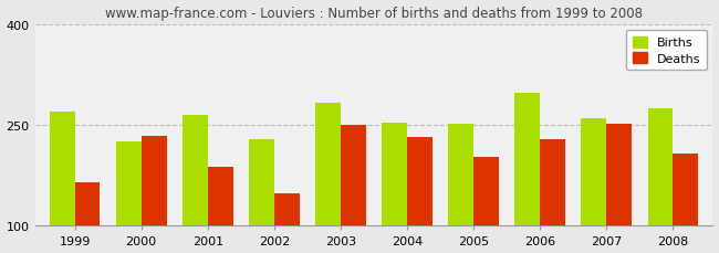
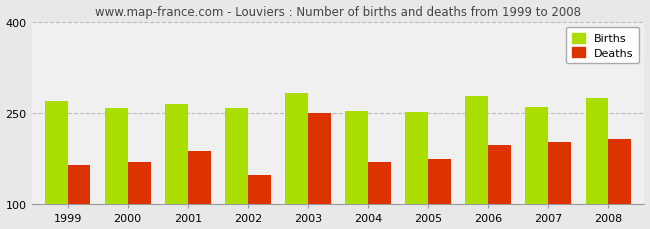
Births/2000: 226 -> 258
Deaths/2000: 234 -> 170
Births/2002: 228 -> 258
Deaths/2004: 232 -> 170
Deaths/2005: 202 -> 175
Births/2006: 298 -> 278
Deaths/2006: 228 -> 197
Deaths/2007: 252 -> 202
